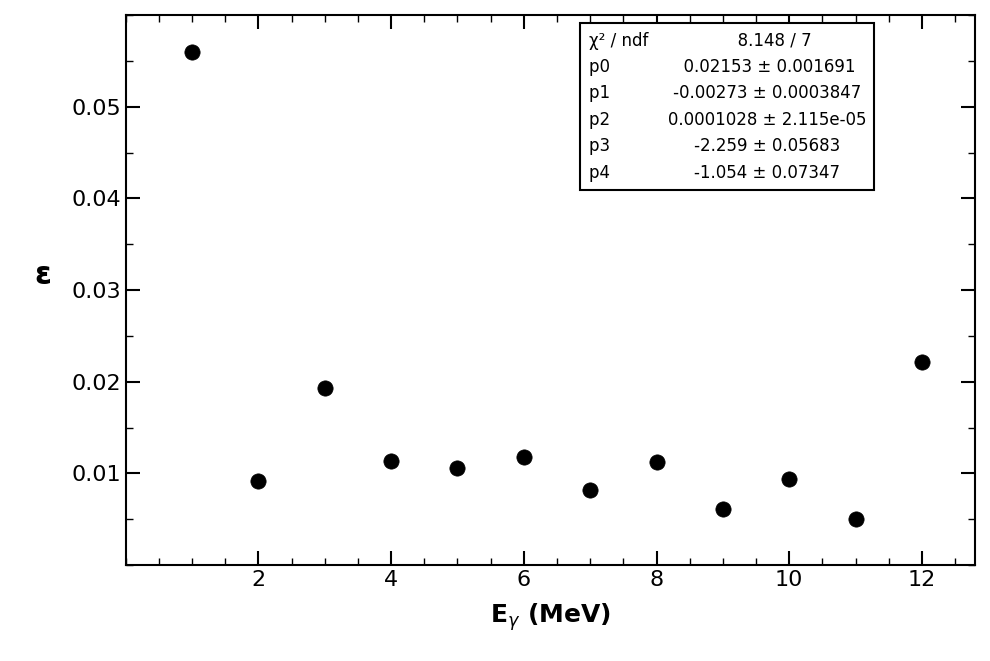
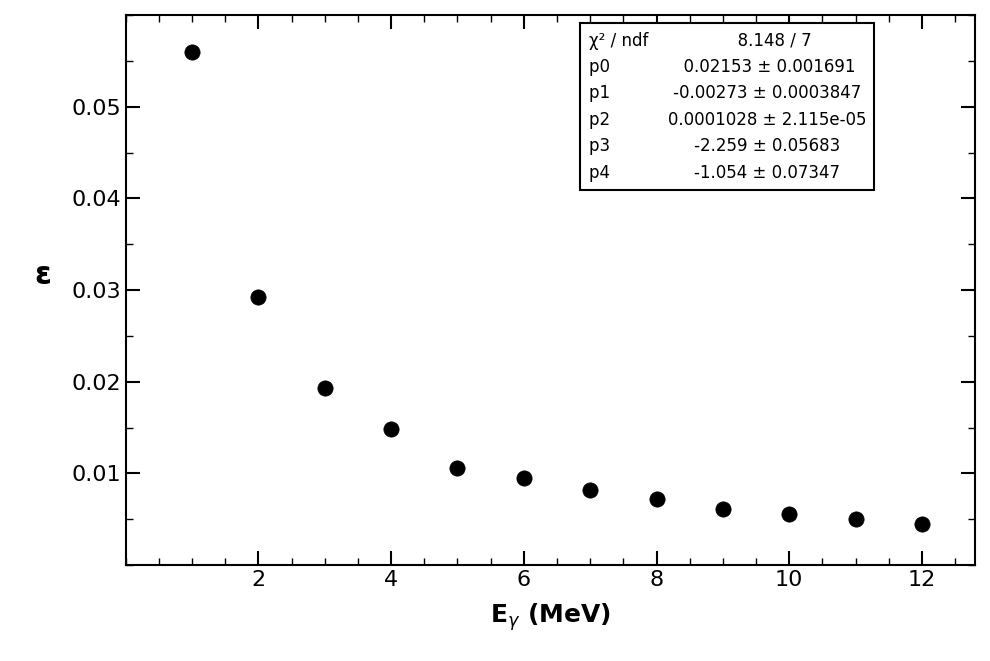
2: 0.0092 -> 0.0292
4: 0.0114 -> 0.0148
6: 0.0118 -> 0.0095
8: 0.0112 -> 0.0072
10: 0.0094 -> 0.0056
12: 0.0222 -> 0.0045
